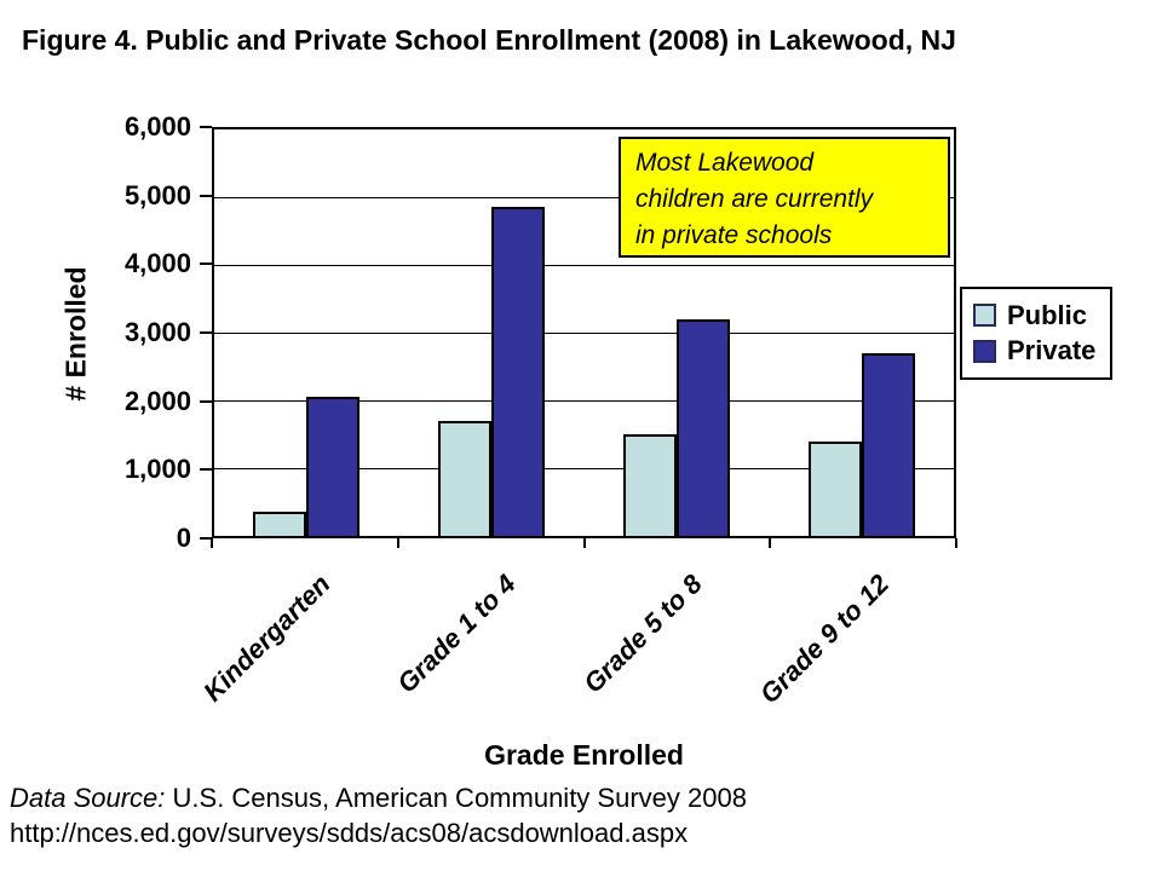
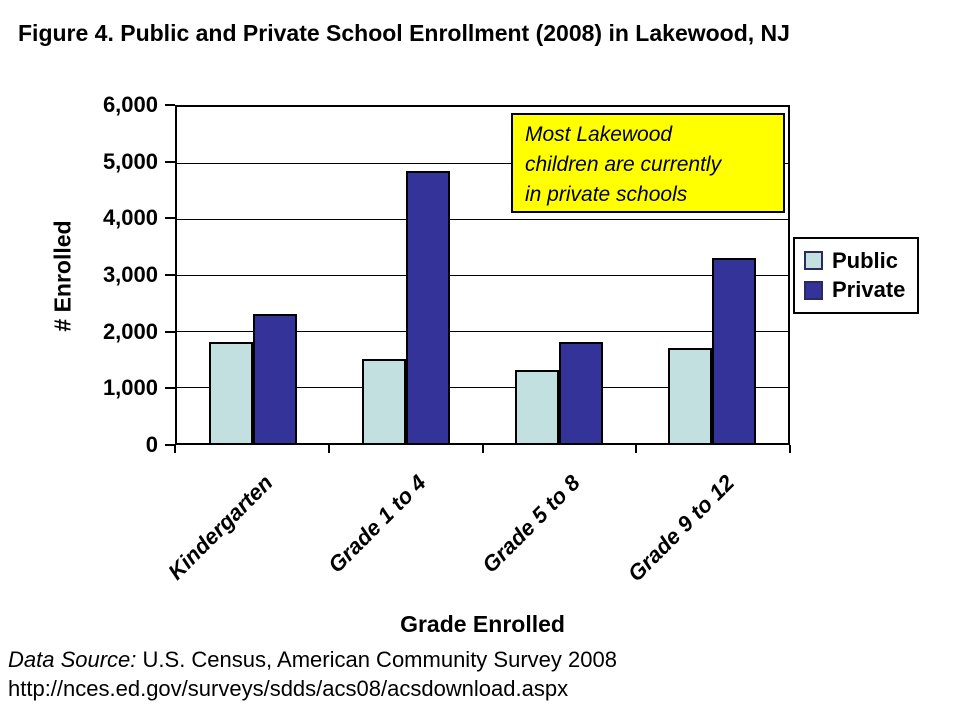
Public/Kindergarten: 400 -> 1800
Private/Kindergarten: 2000 -> 2300
Public/Grade 1 to 4: 1700 -> 1500
Public/Grade 5 to 8: 1500 -> 1300
Private/Grade 5 to 8: 3200 -> 1800
Public/Grade 9 to 12: 1400 -> 1700
Private/Grade 9 to 12: 2700 -> 3300
